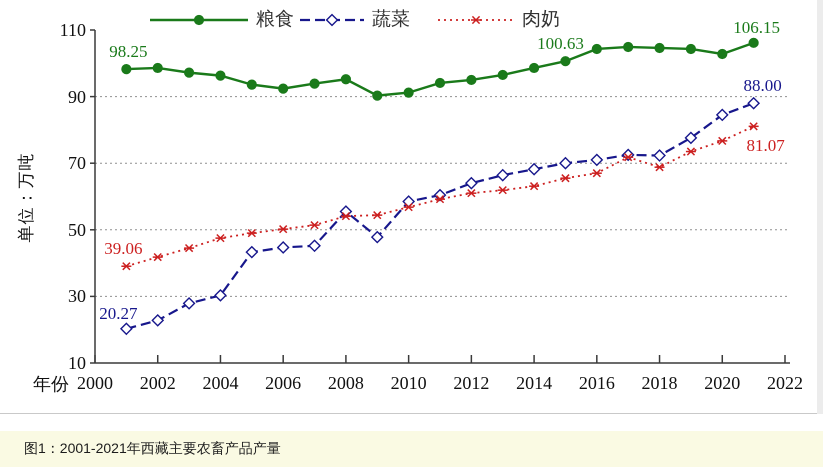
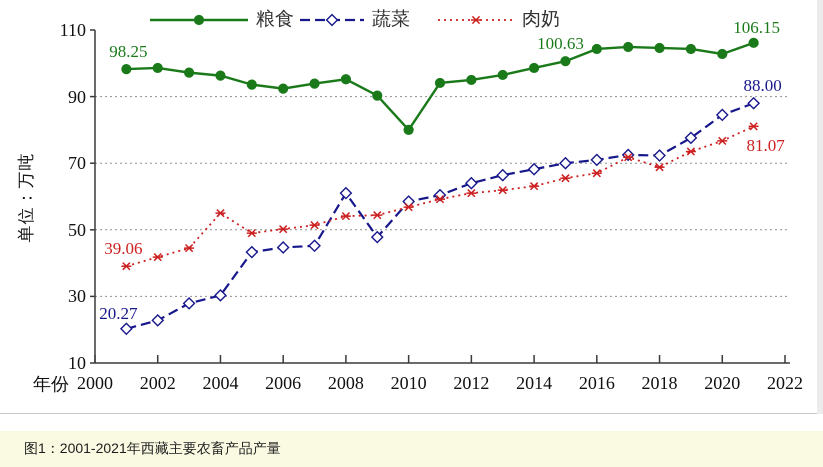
肉奶/2004: 48 -> 55
蔬菜/2008: 56 -> 61
粮食/2010: 91 -> 80
